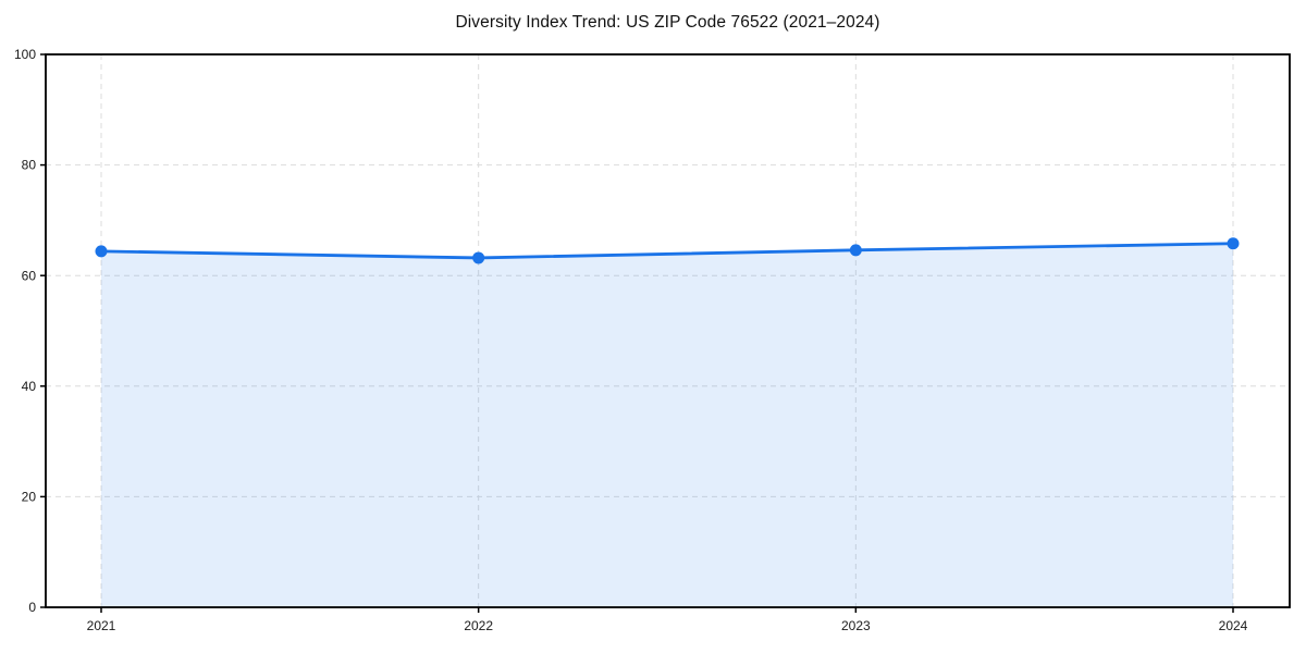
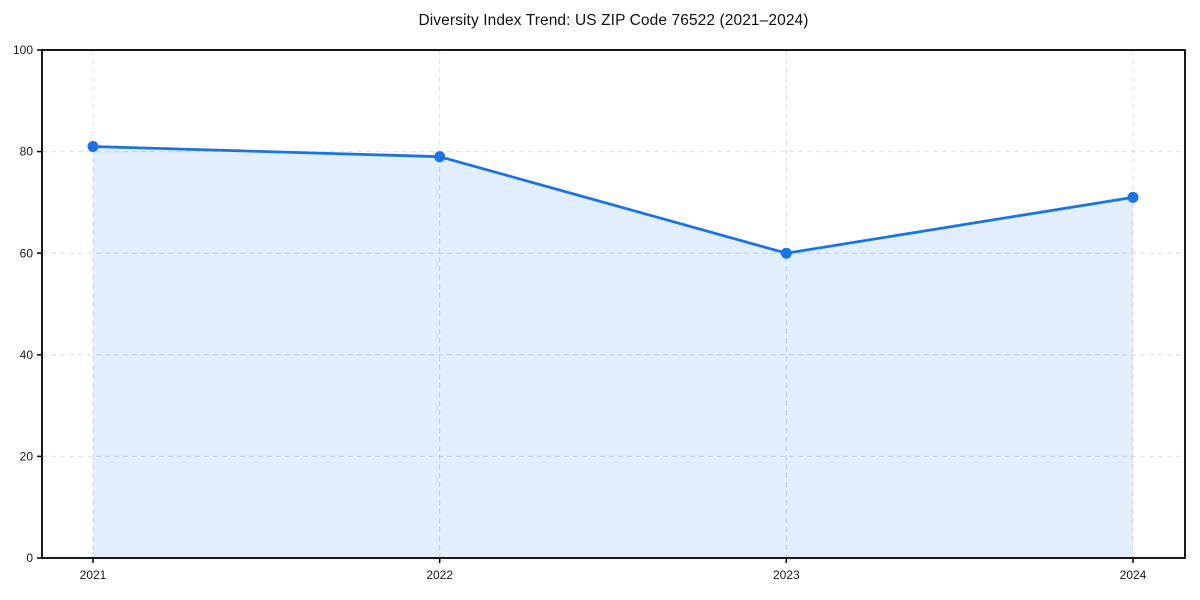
2021: 64 -> 81
2022: 63 -> 79
2023: 65 -> 60
2024: 66 -> 71
